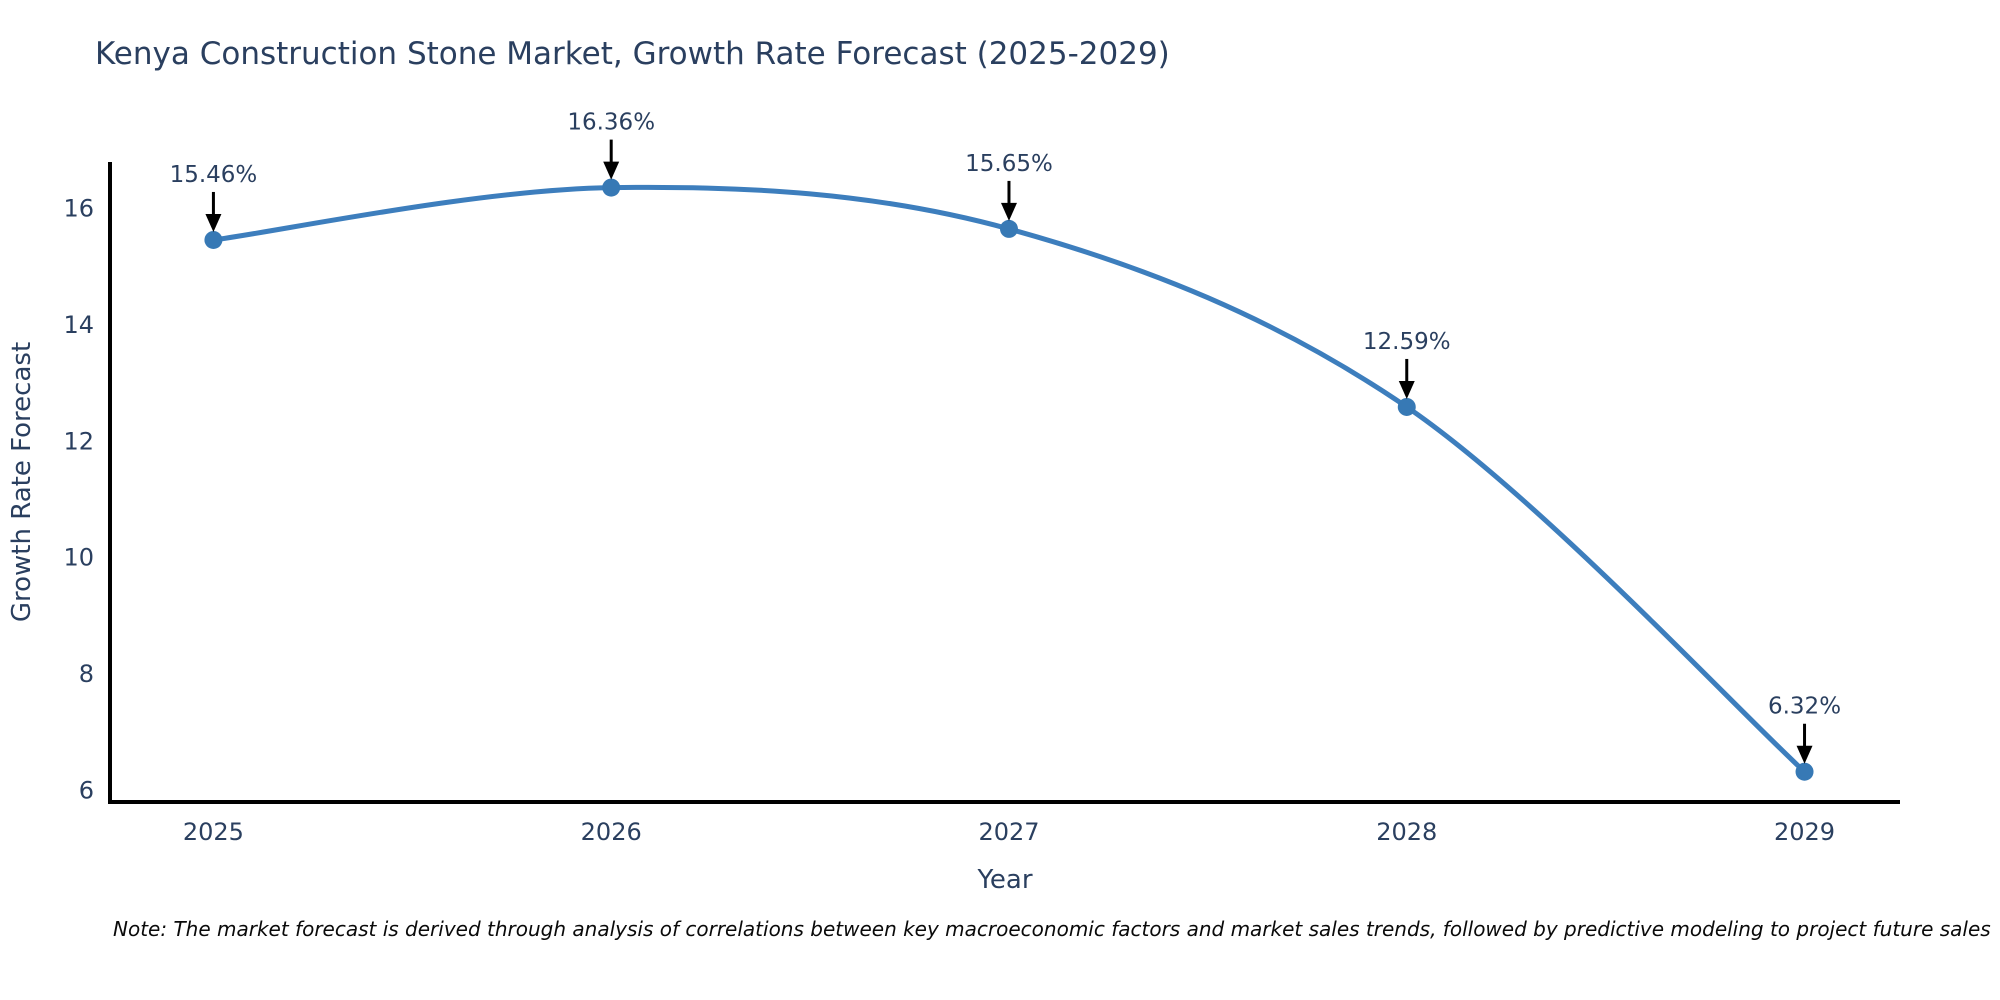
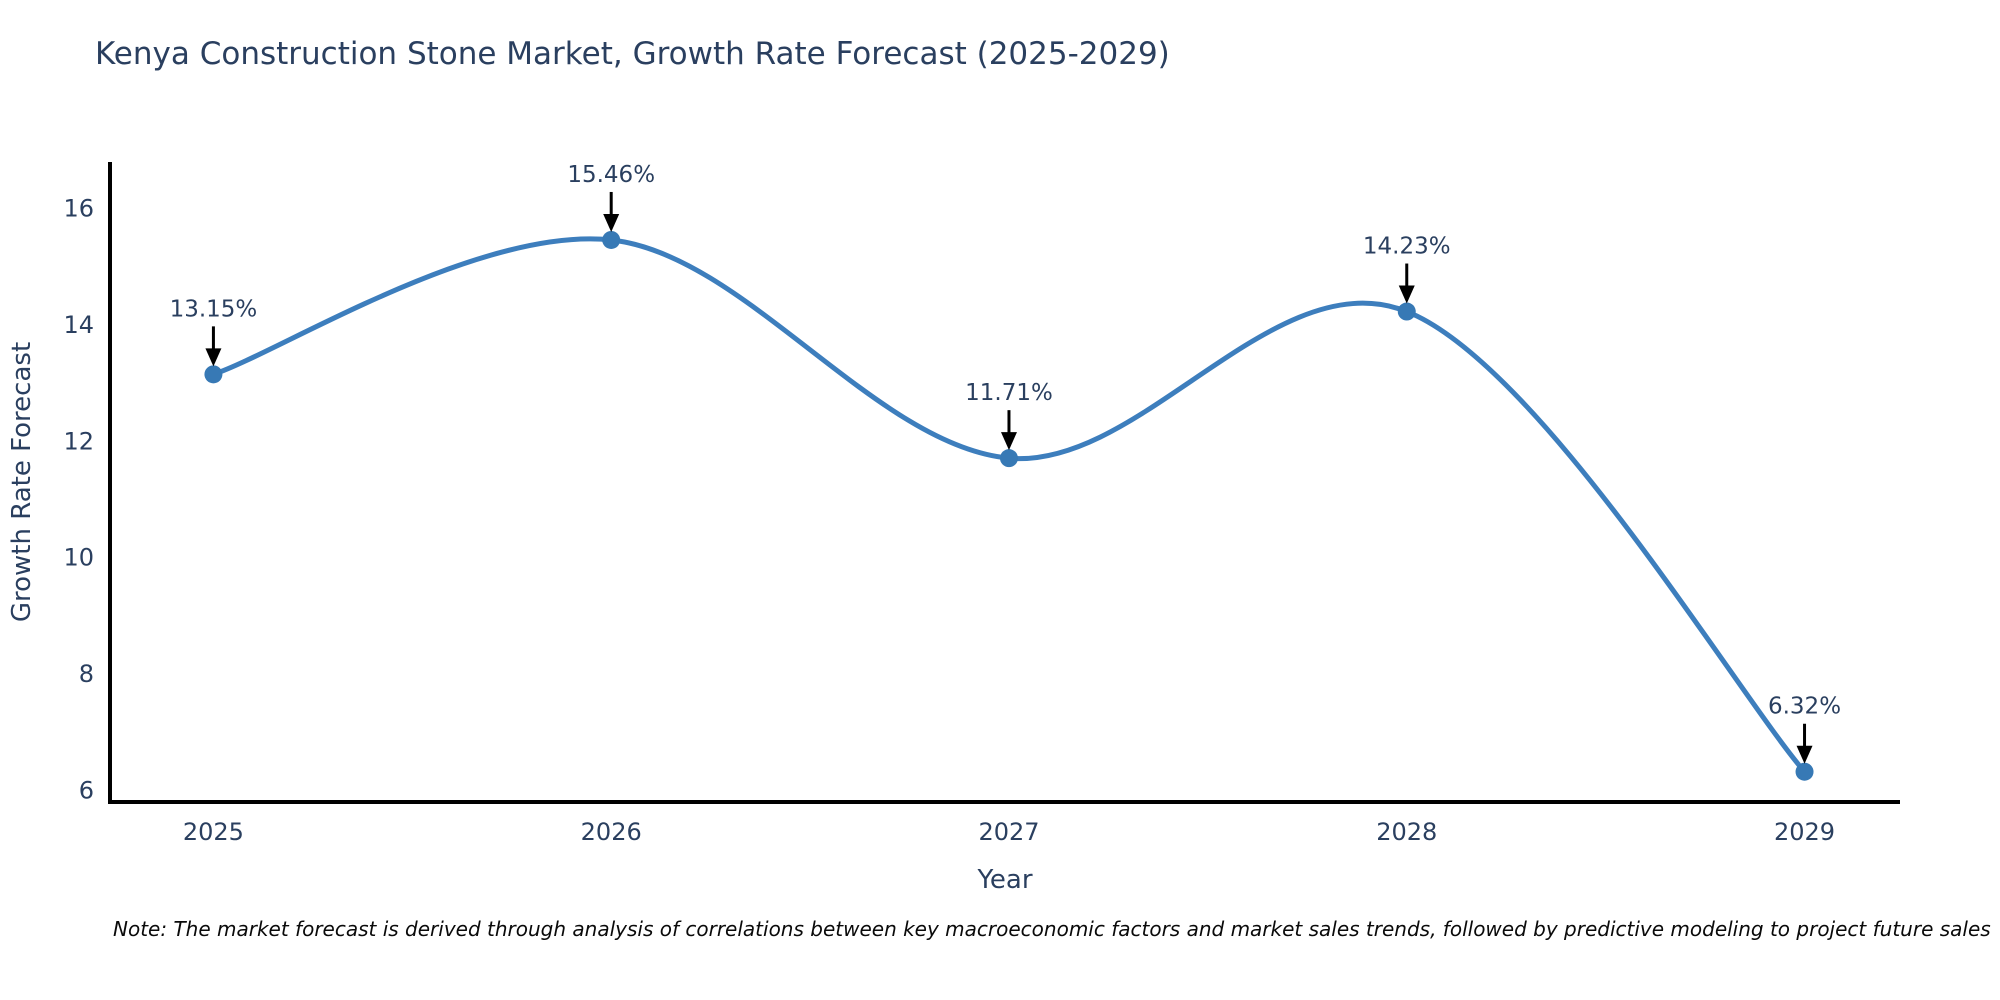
2025: 15.46% -> 13.15%
2026: 16.36% -> 15.46%
2027: 15.65% -> 11.71%
2028: 12.59% -> 14.23%
